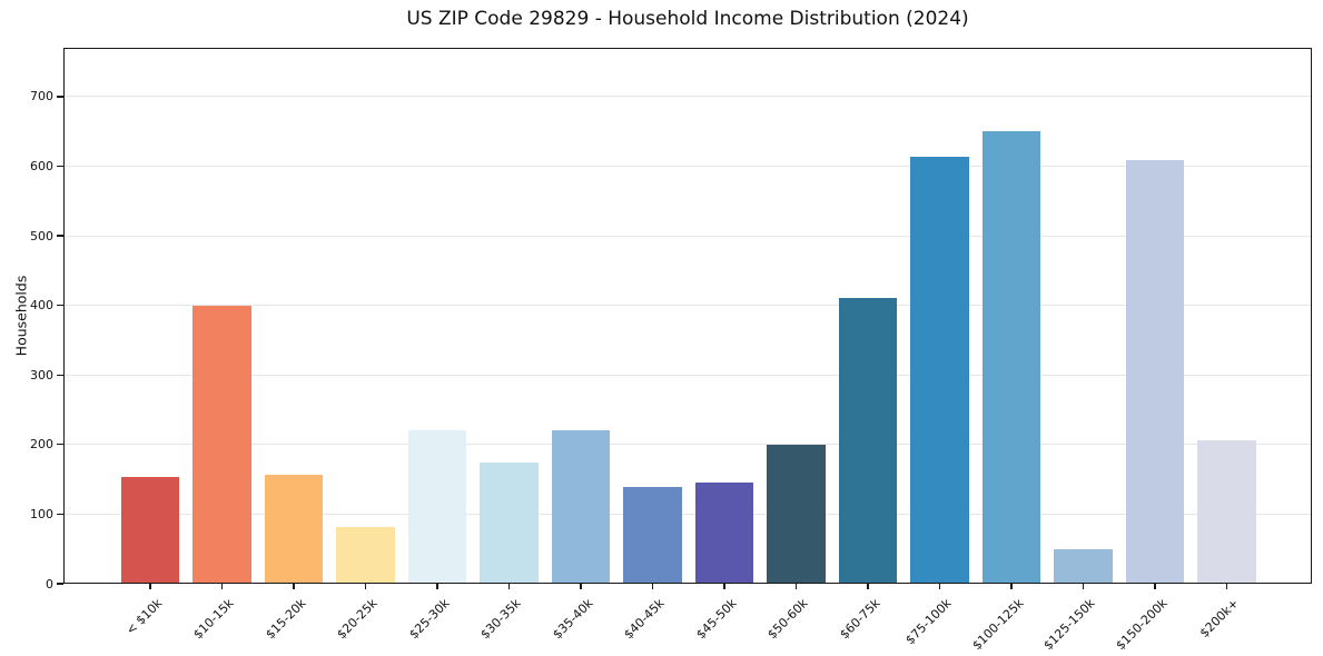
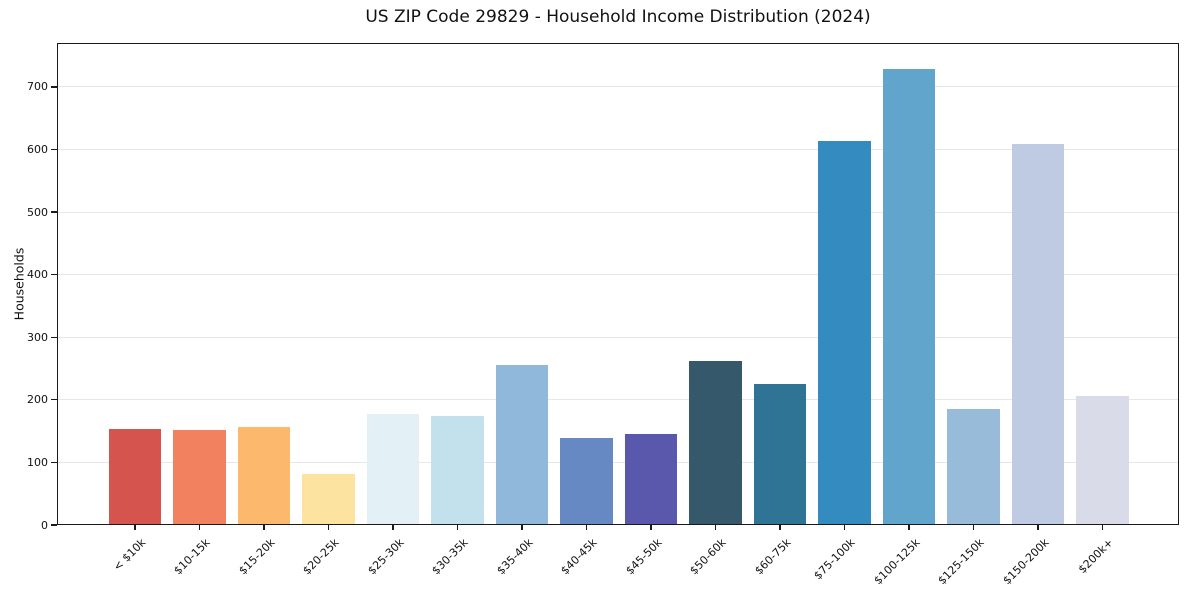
$10-15k: 400 -> 150
$25-30k: 220 -> 180
$35-40k: 220 -> 260
$50-60k: 200 -> 260
$60-75k: 410 -> 220
$100-125k: 650 -> 730
$125-150k: 50 -> 190
